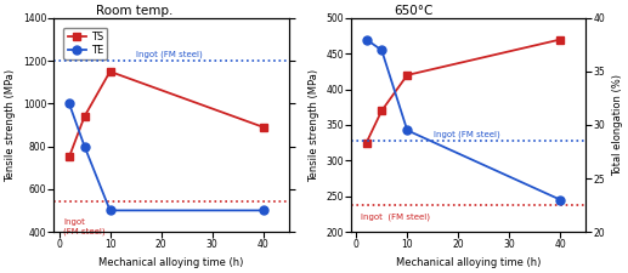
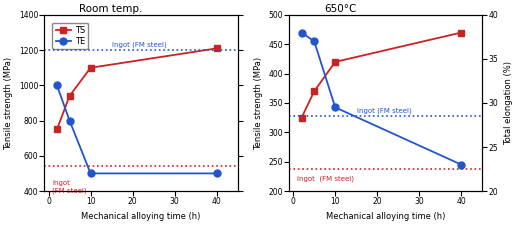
Room temp./TS/10: 1150 -> 1100
Room temp./TS/40: 890 -> 1210
